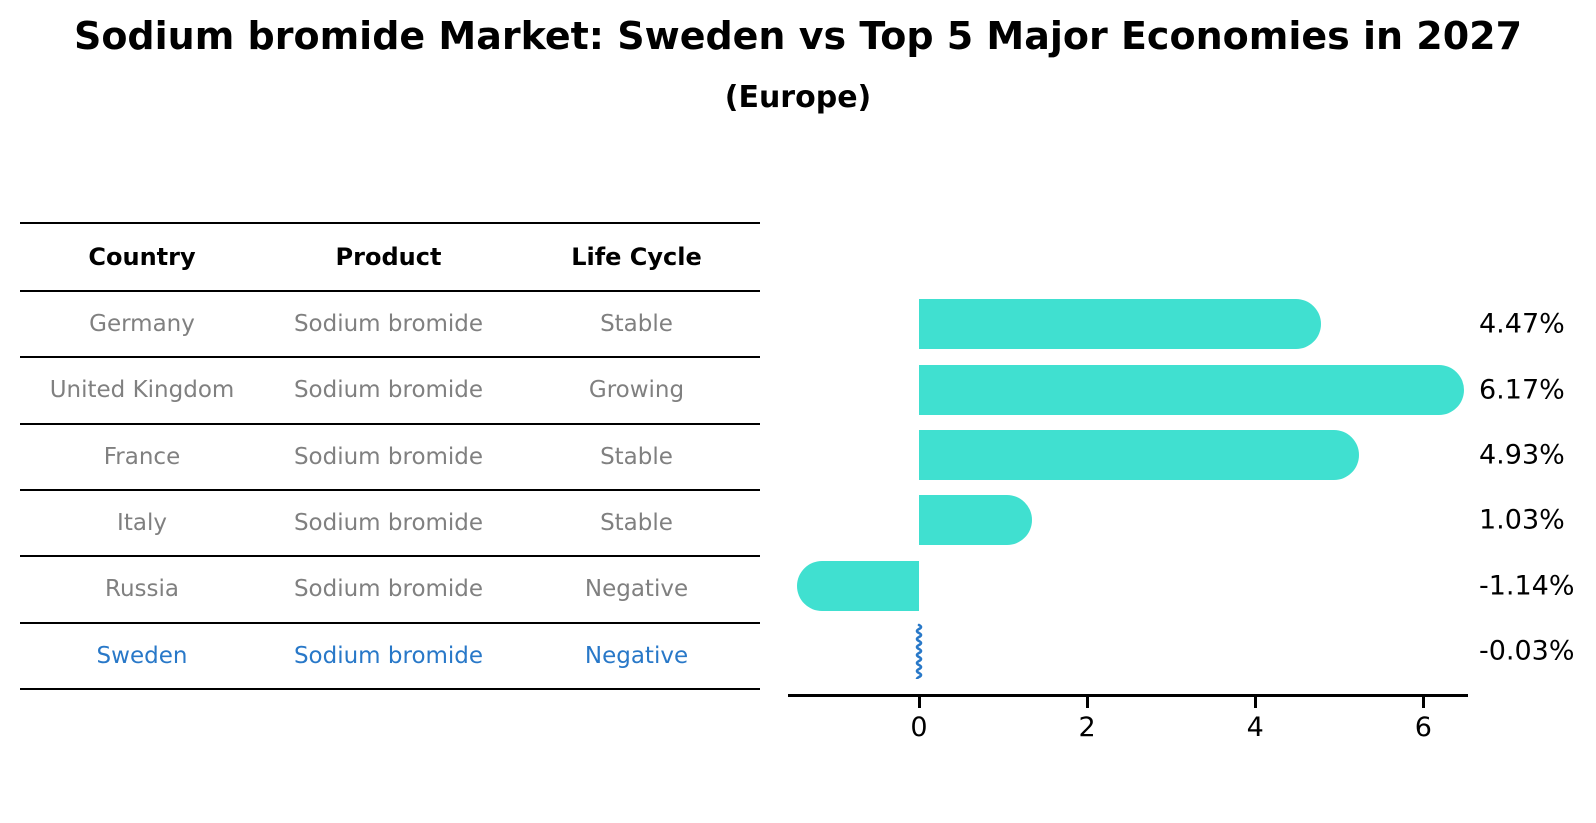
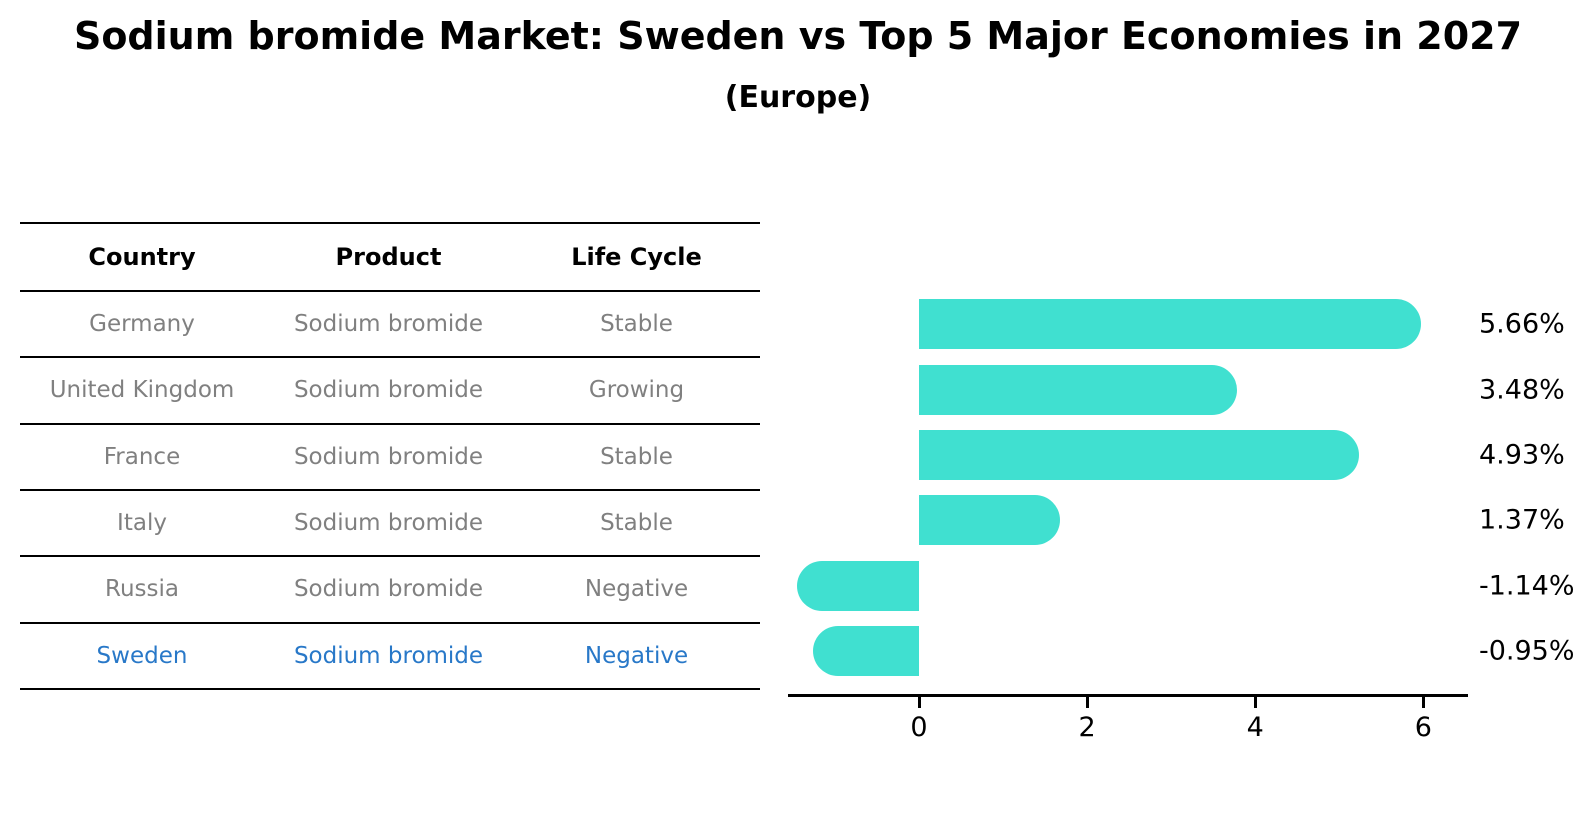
Germany: 4.47% -> 5.66%
United Kingdom: 6.17% -> 3.48%
Italy: 1.03% -> 1.37%
Sweden: -0.03% -> -0.95%
